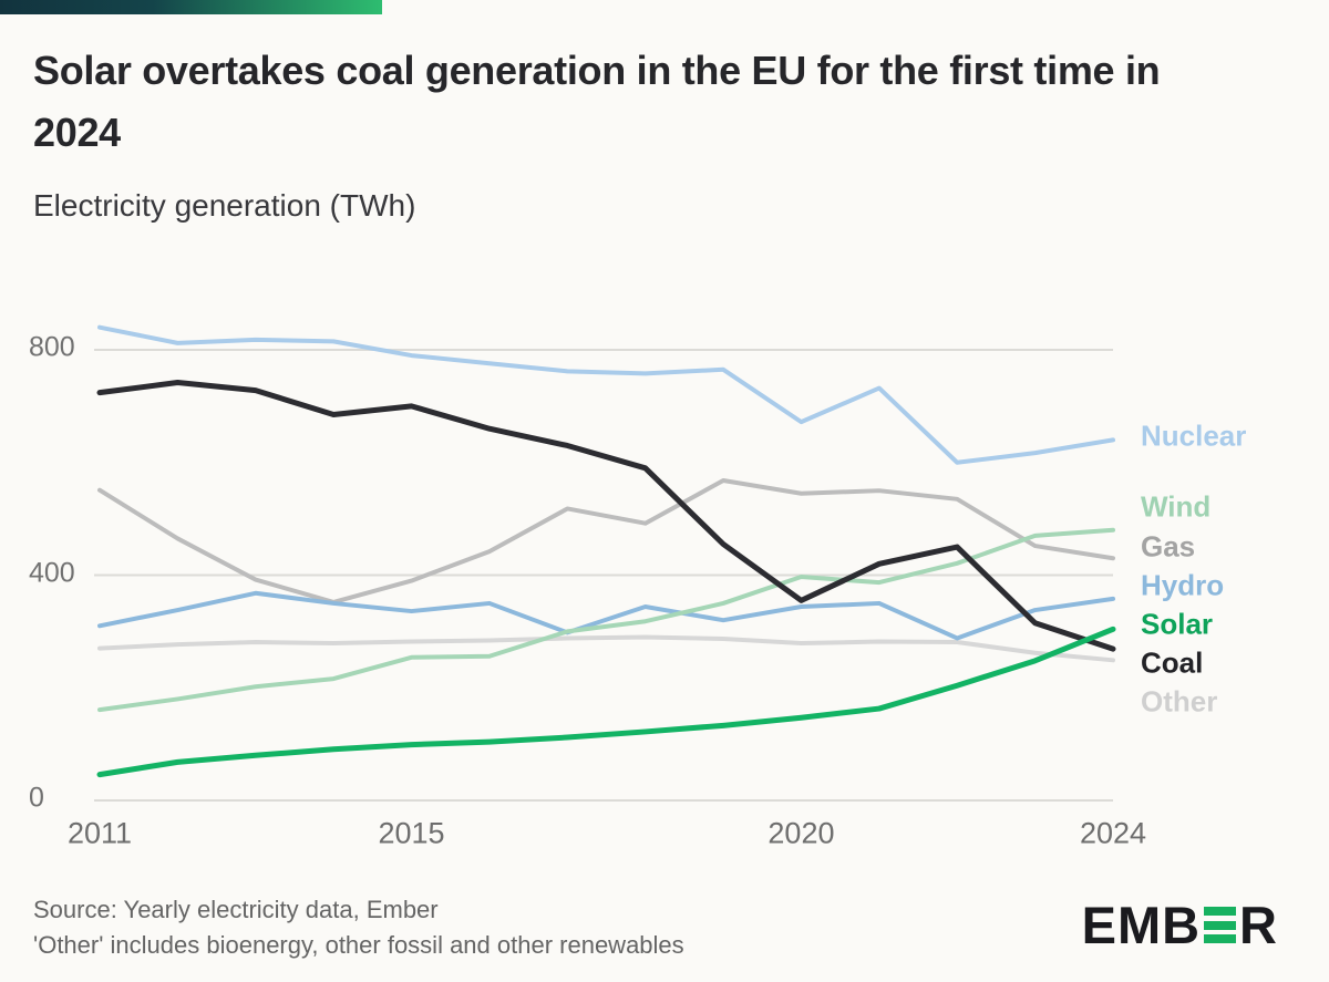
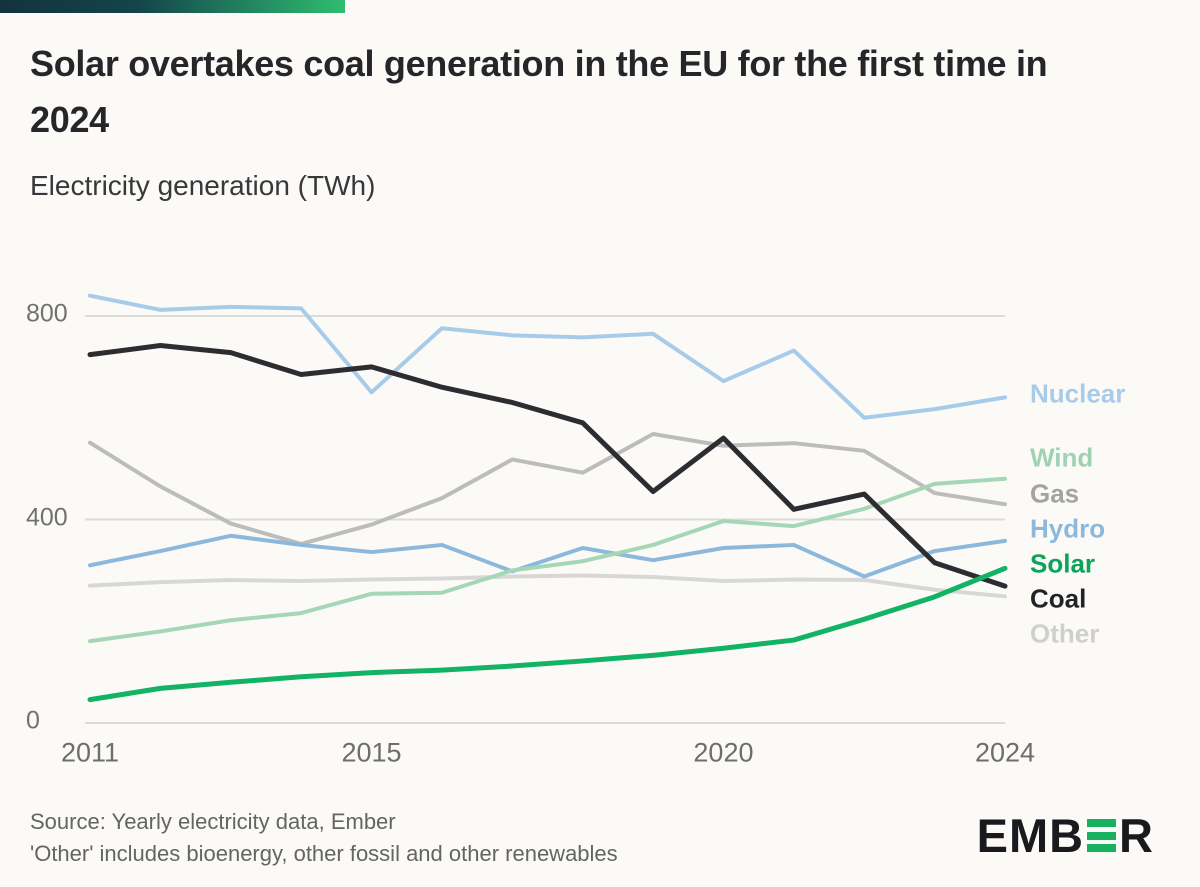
Nuclear/2015: 790 -> 650
Coal/2020: 360 -> 560
